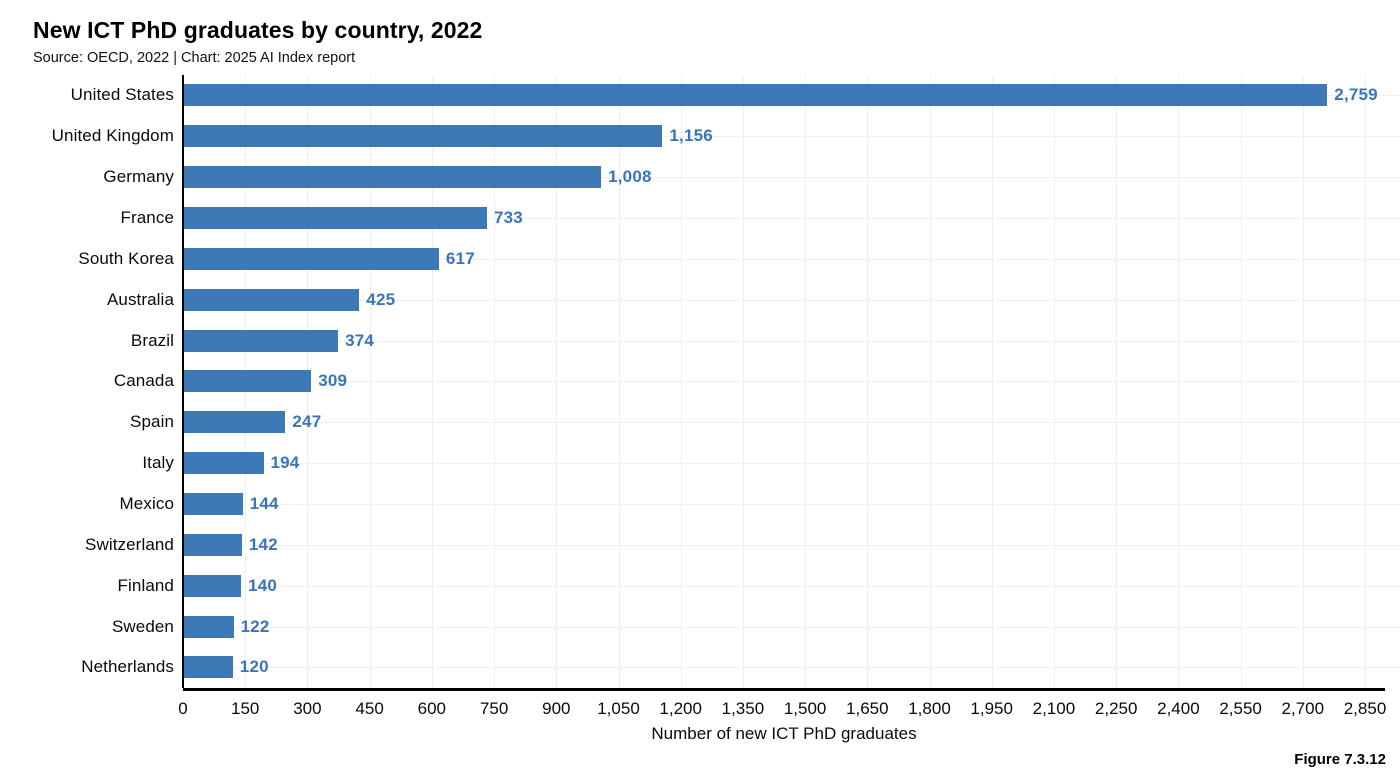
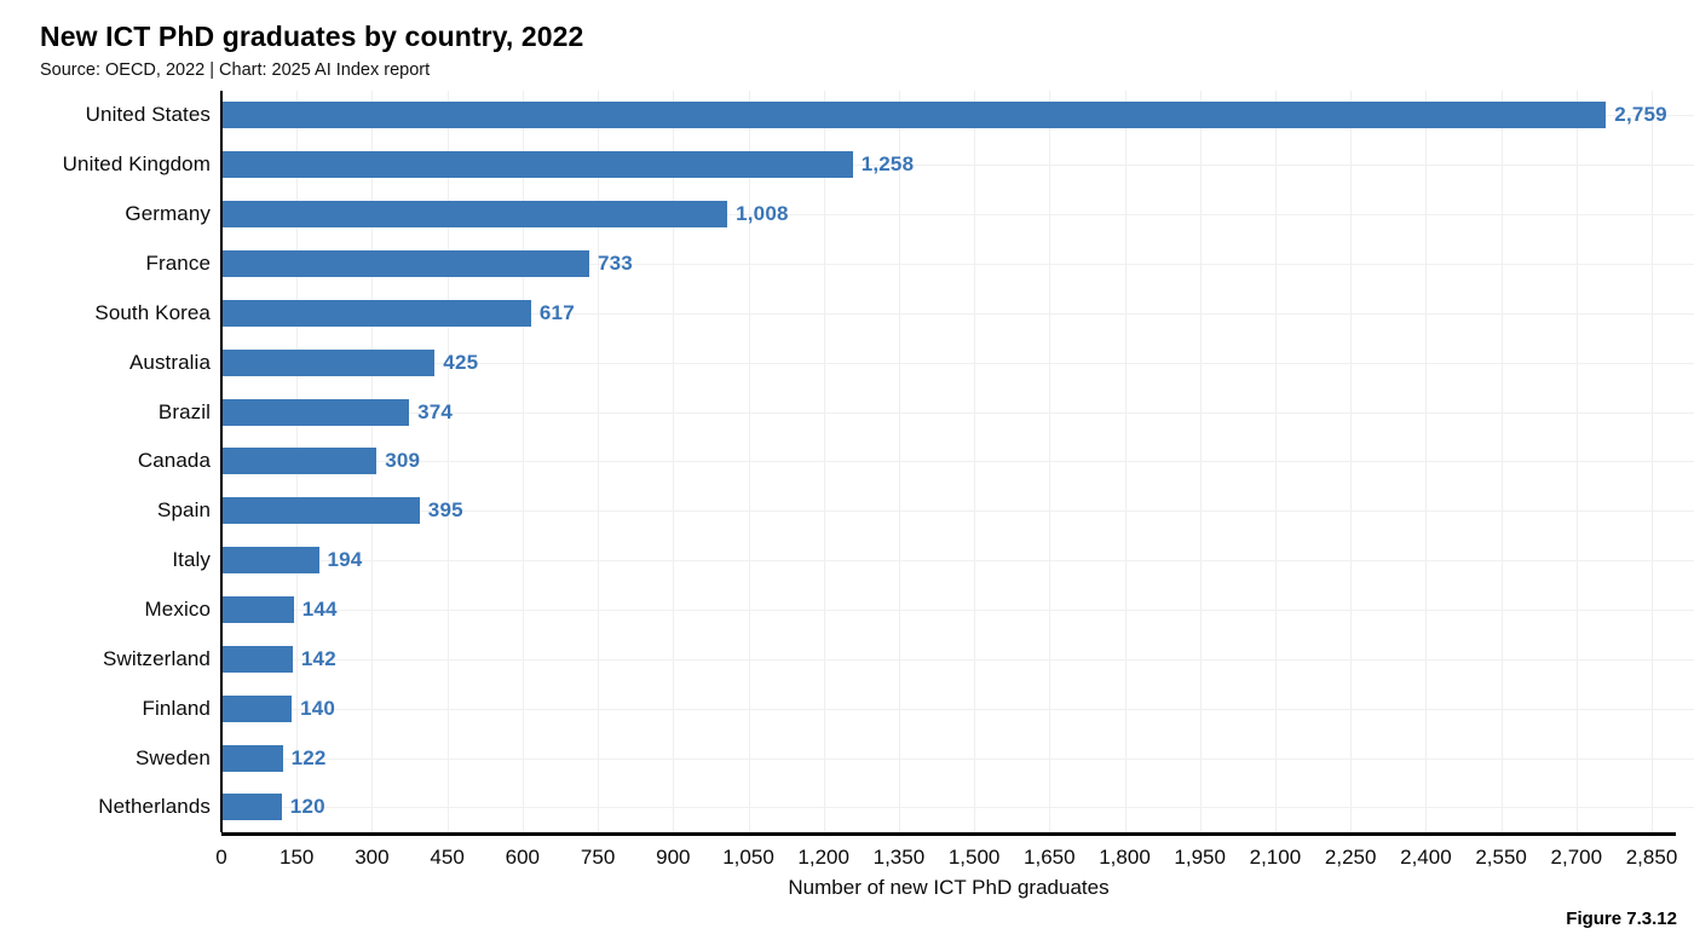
United Kingdom: 1,156 -> 1,258
Spain: 247 -> 395
